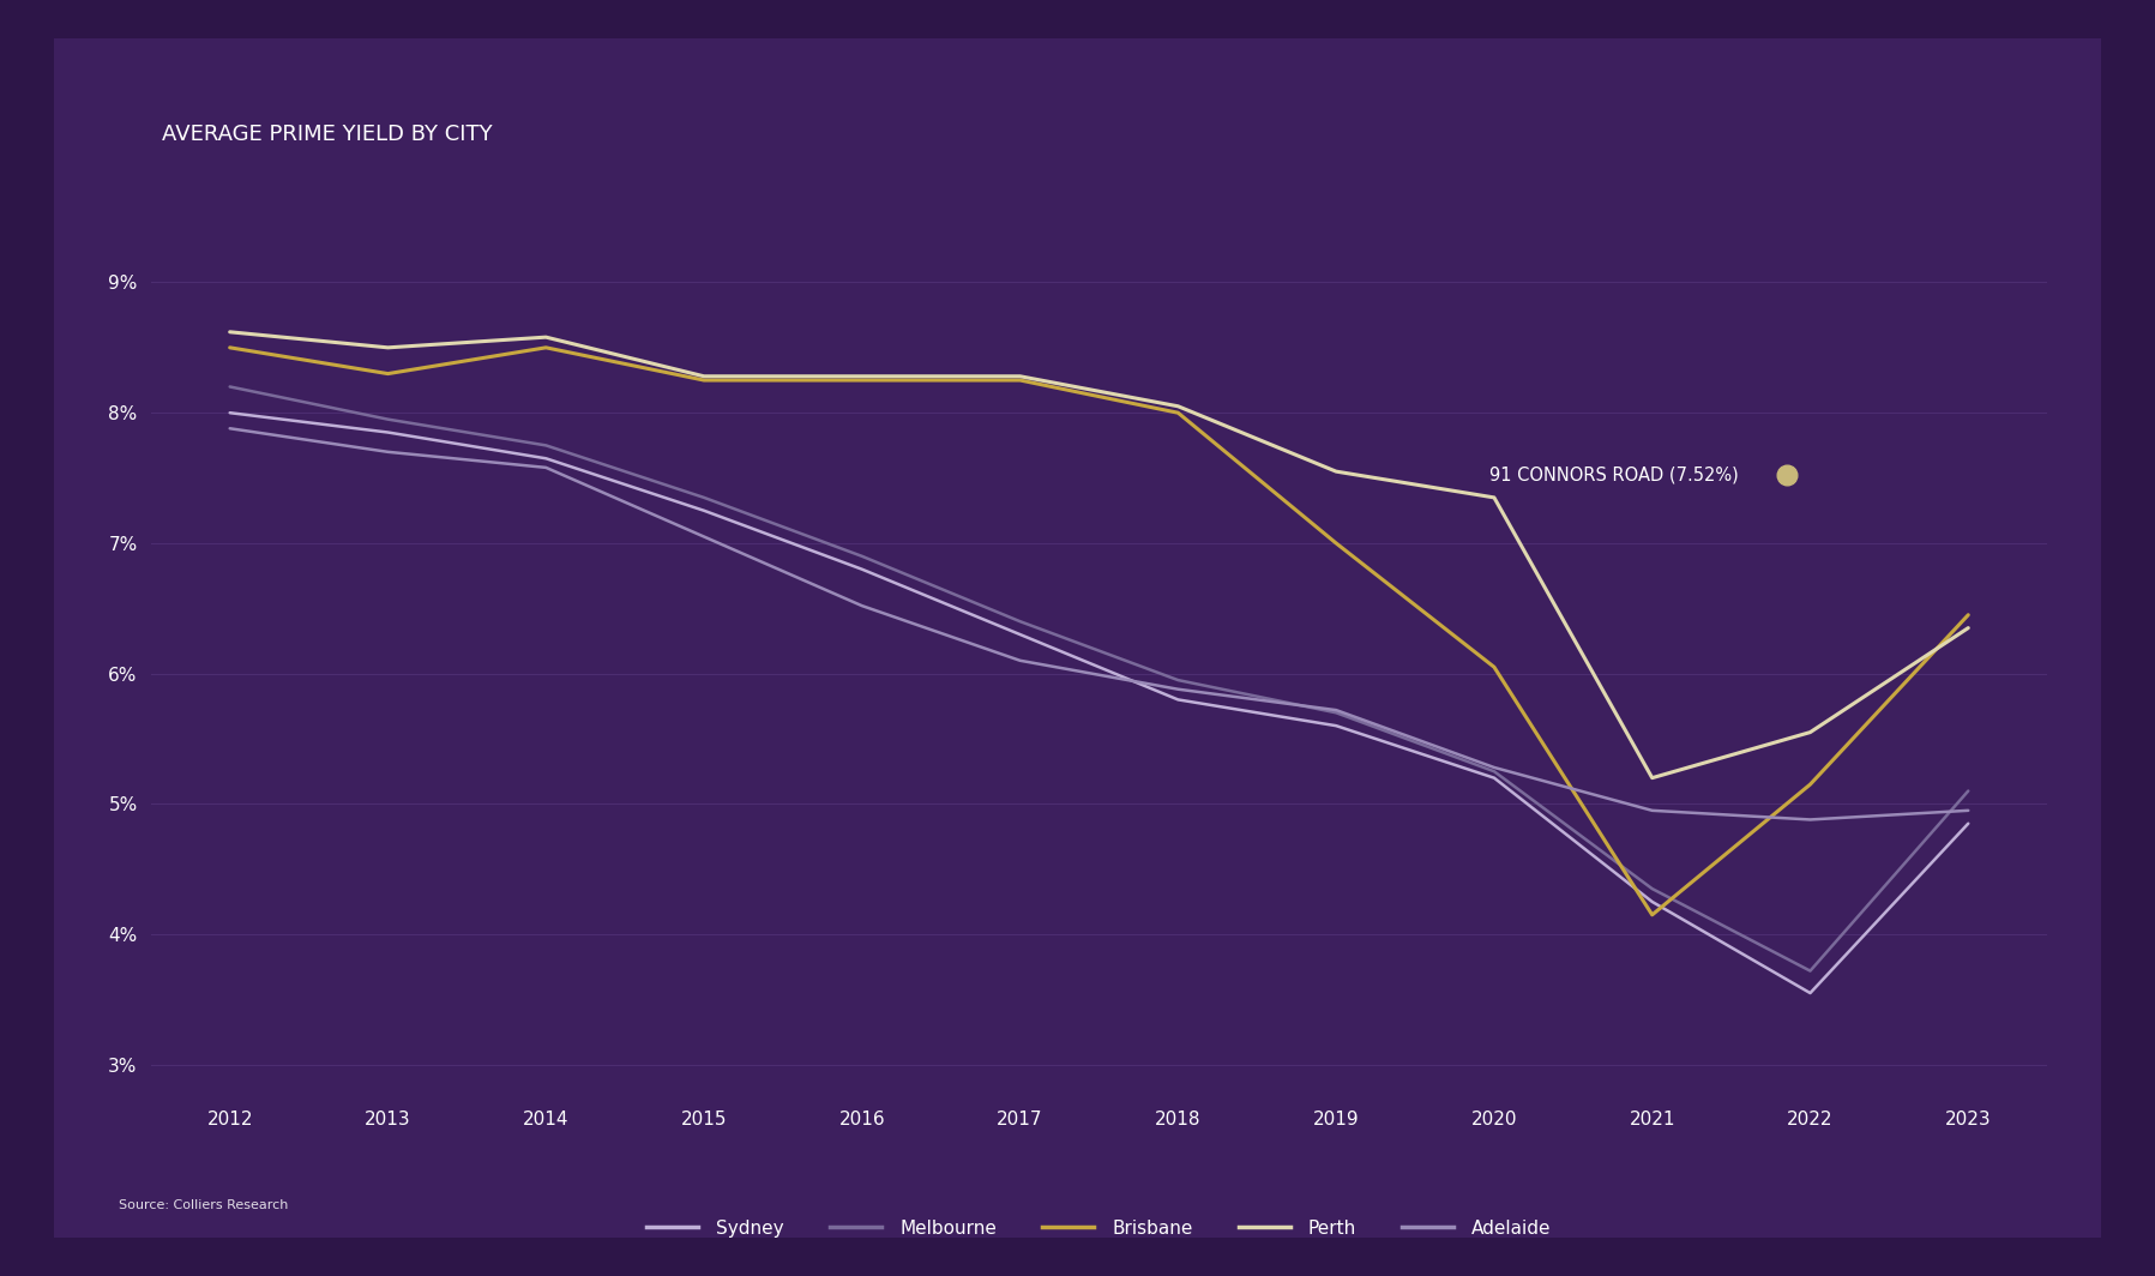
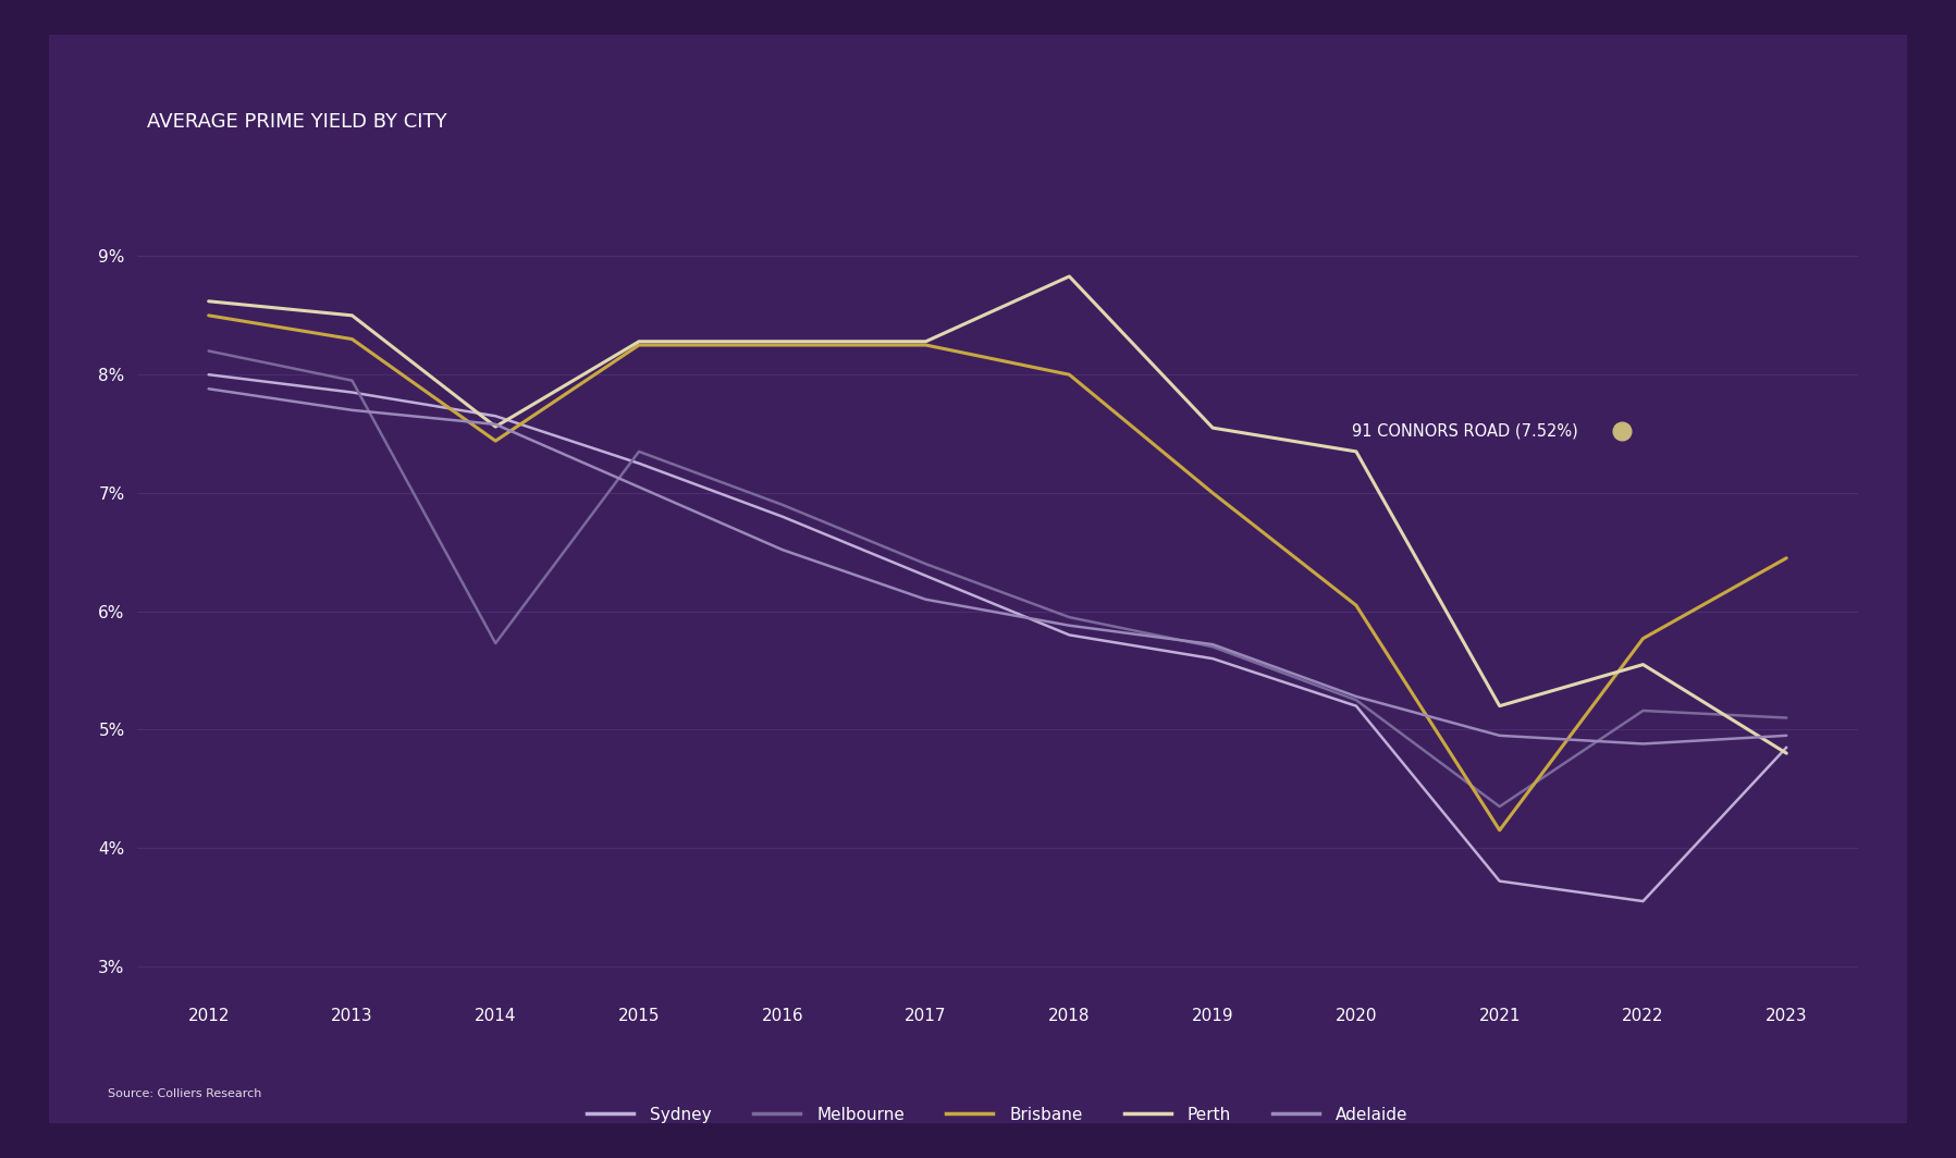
Melbourne/2014: 7.75% -> 5.73%
Brisbane/2014: 8.50% -> 7.44%
Perth/2014: 8.58% -> 7.56%
Perth/2018: 8.05% -> 8.83%
Sydney/2021: 4.25% -> 3.72%
Melbourne/2022: 3.72% -> 5.16%
Brisbane/2022: 5.15% -> 5.77%
Perth/2023: 6.35% -> 4.80%
